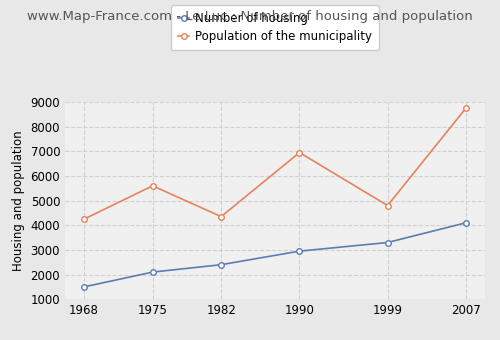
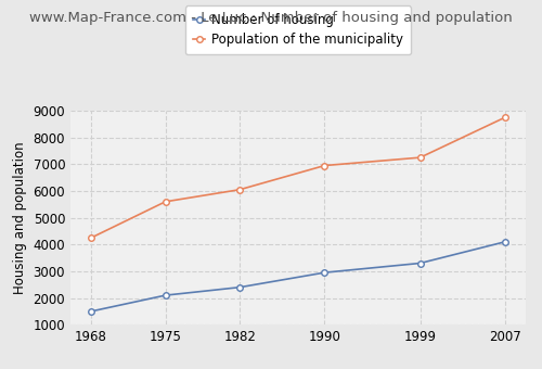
Population of the municipality/1982: 4350 -> 6050
Population of the municipality/1999: 4800 -> 7250
